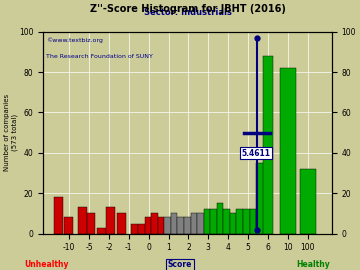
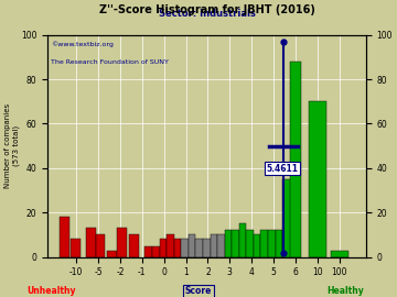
10: 82 -> 70
100: 32 -> 3
